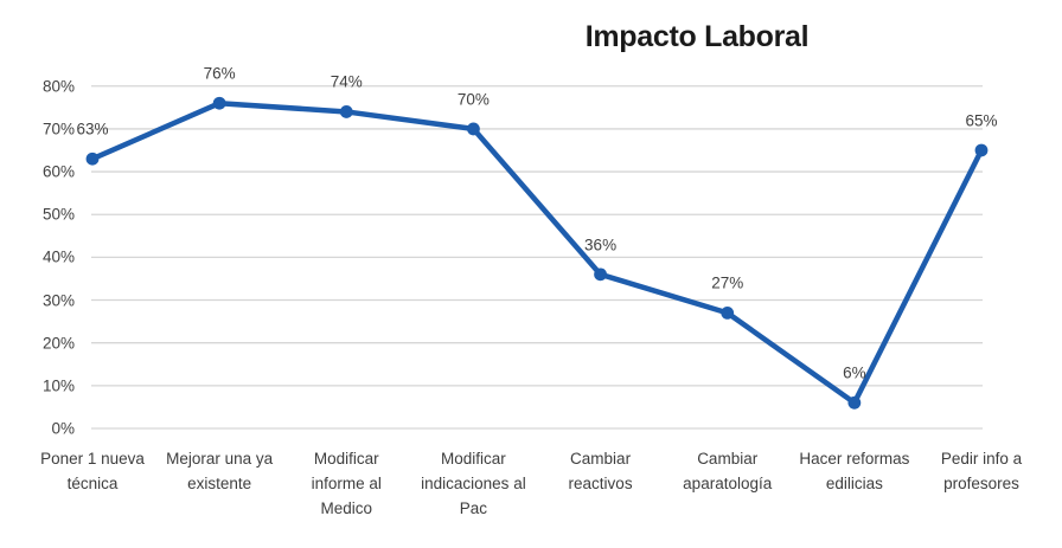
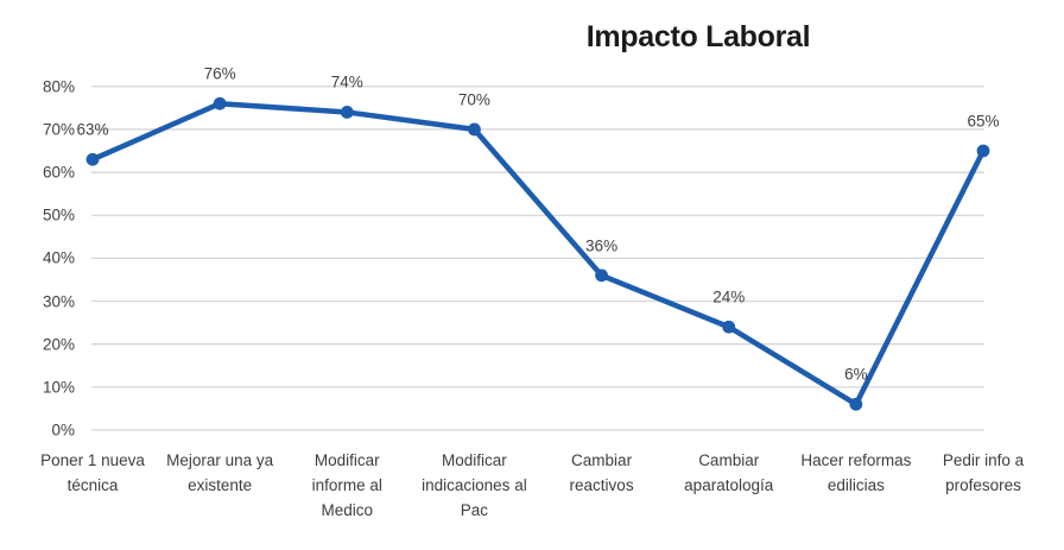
Cambiar aparatología: 27% -> 24%
